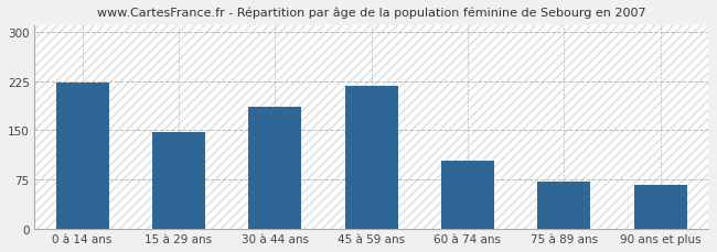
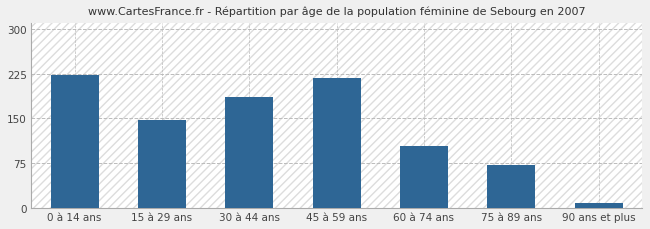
90 ans et plus: 66 -> 8
